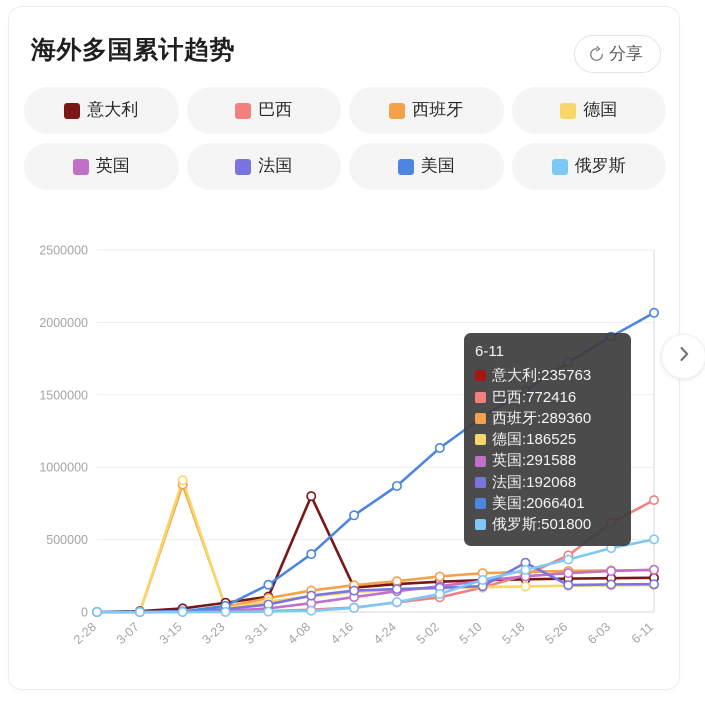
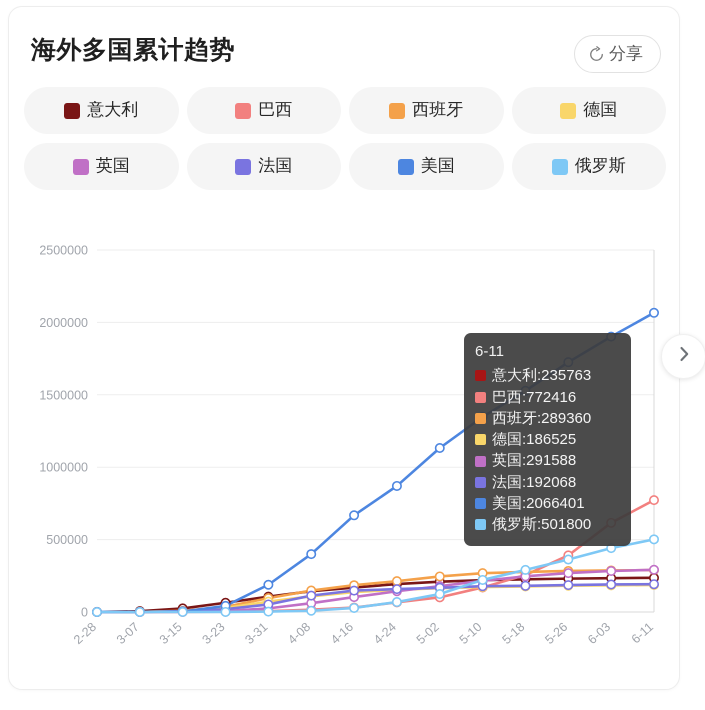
西班牙/3-15: 880000 -> 10000
德国/3-15: 910000 -> 10000
意大利/4-08: 800000 -> 140000
法国/5-18: 340000 -> 180000
